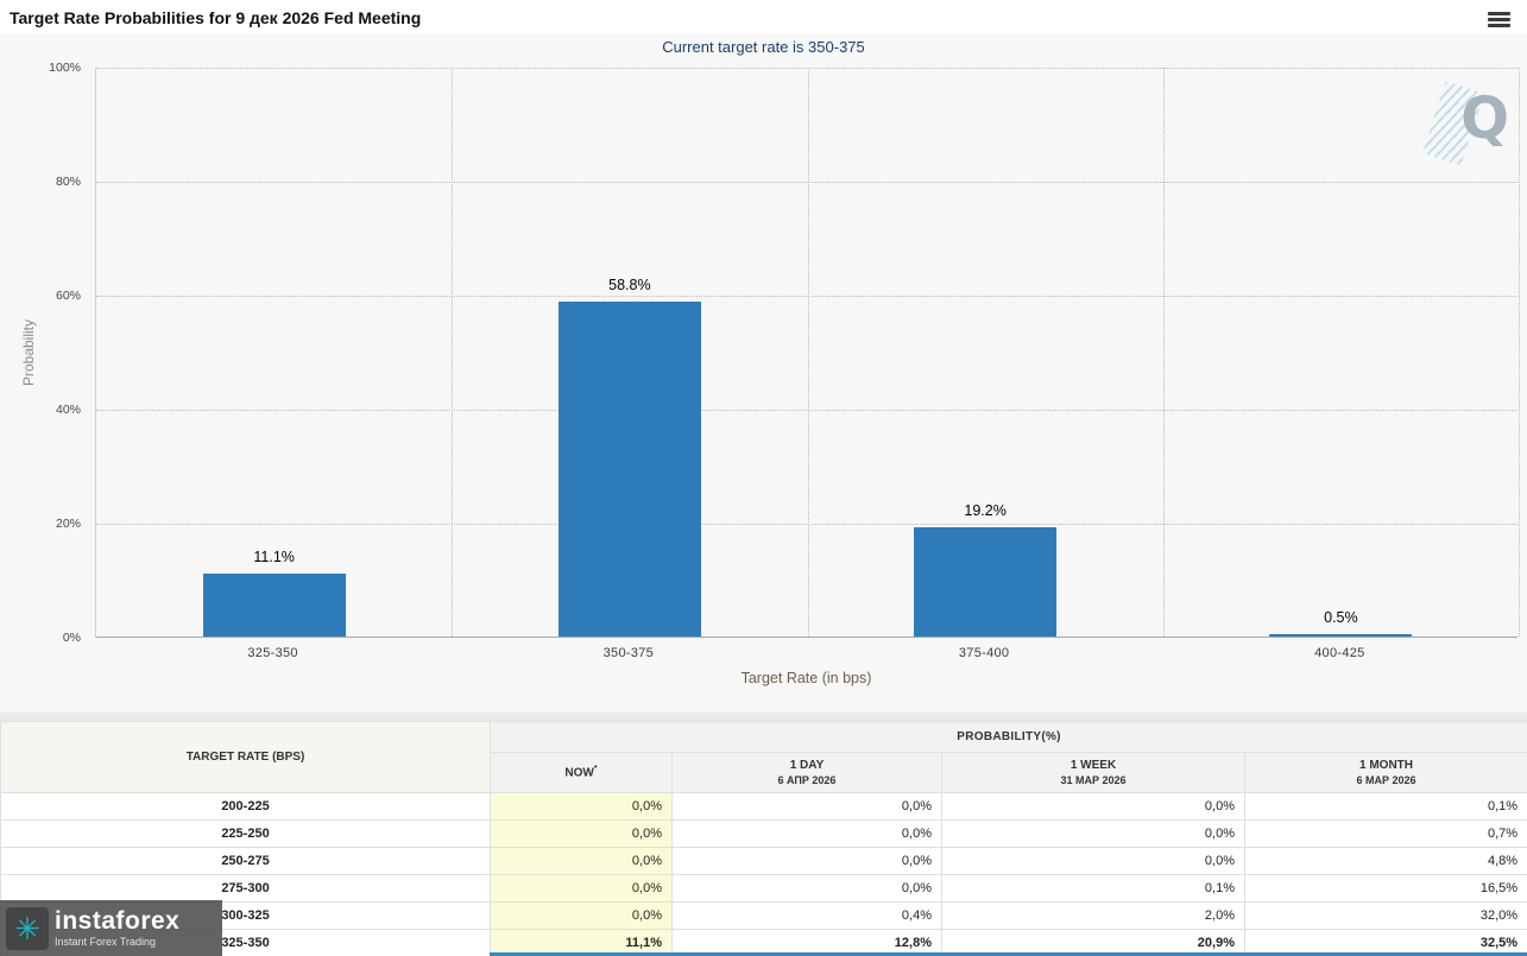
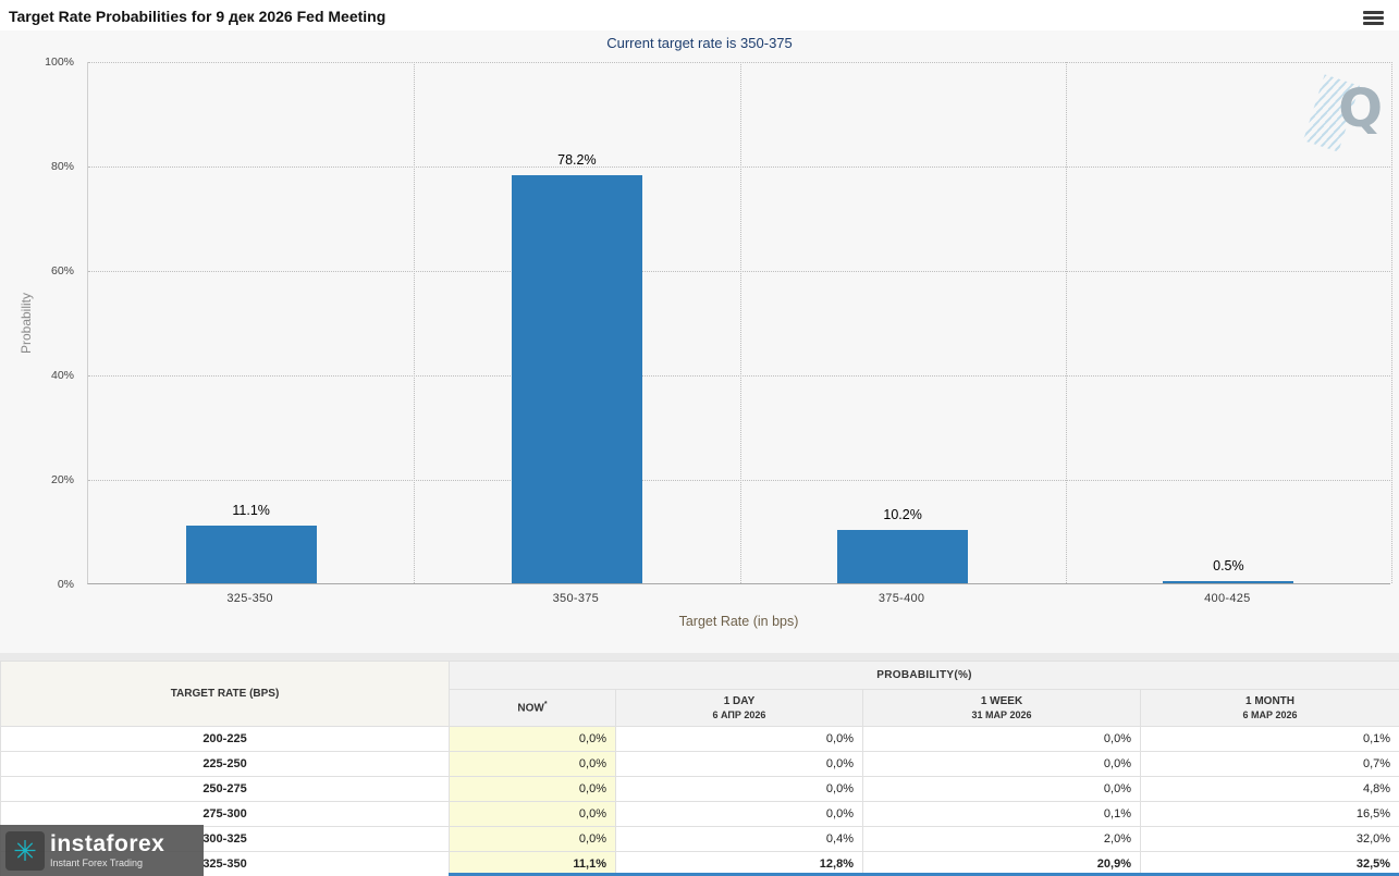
350-375: 58.8% -> 78.2%
375-400: 19.2% -> 10.2%
